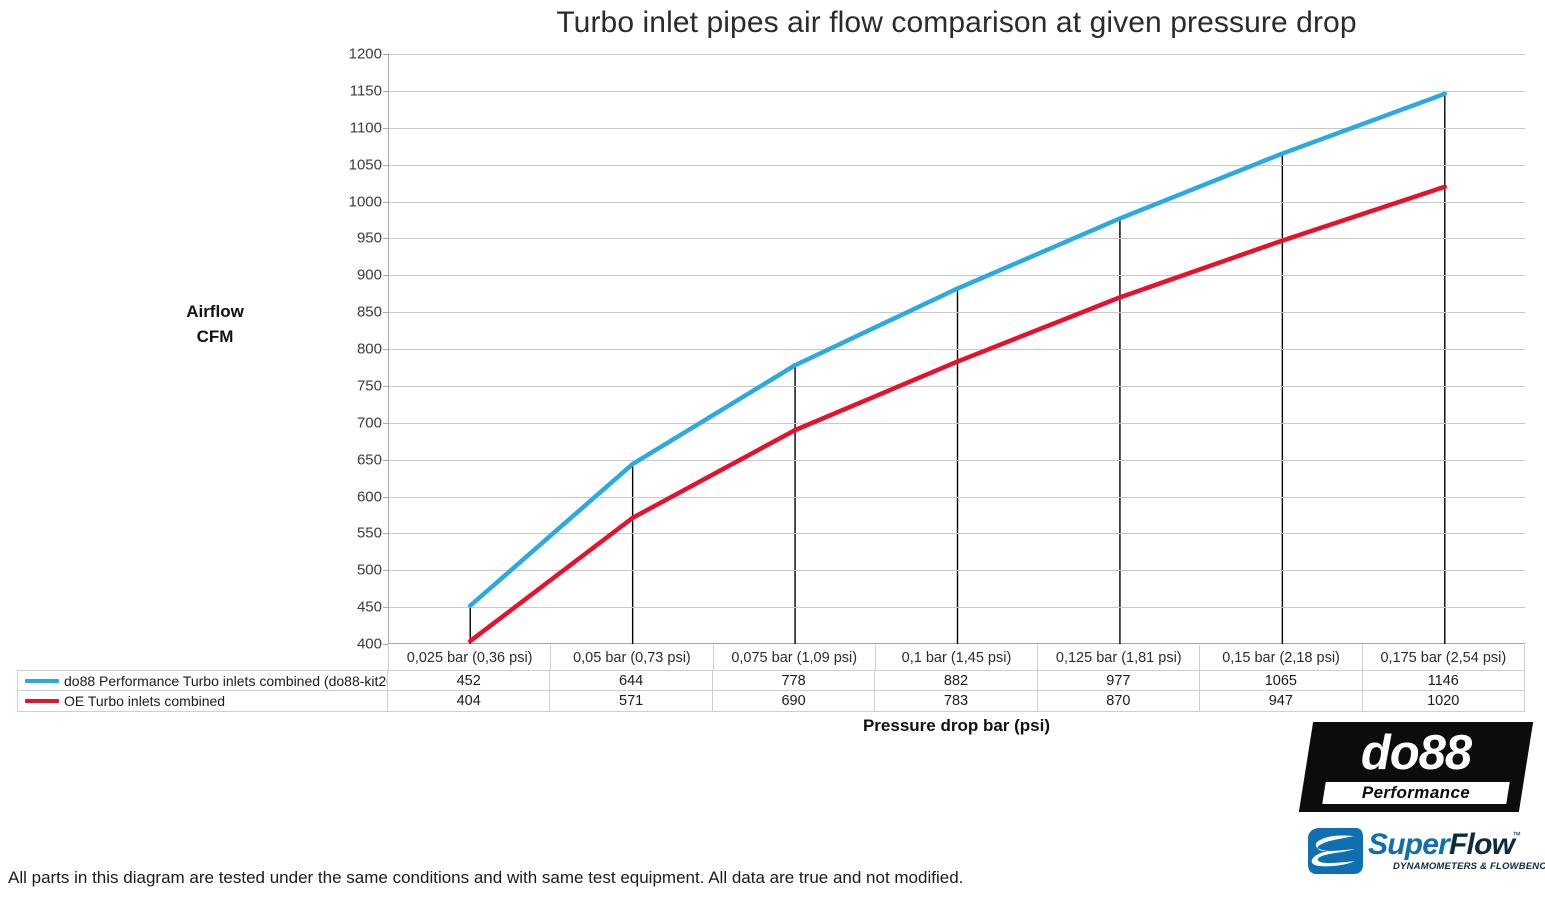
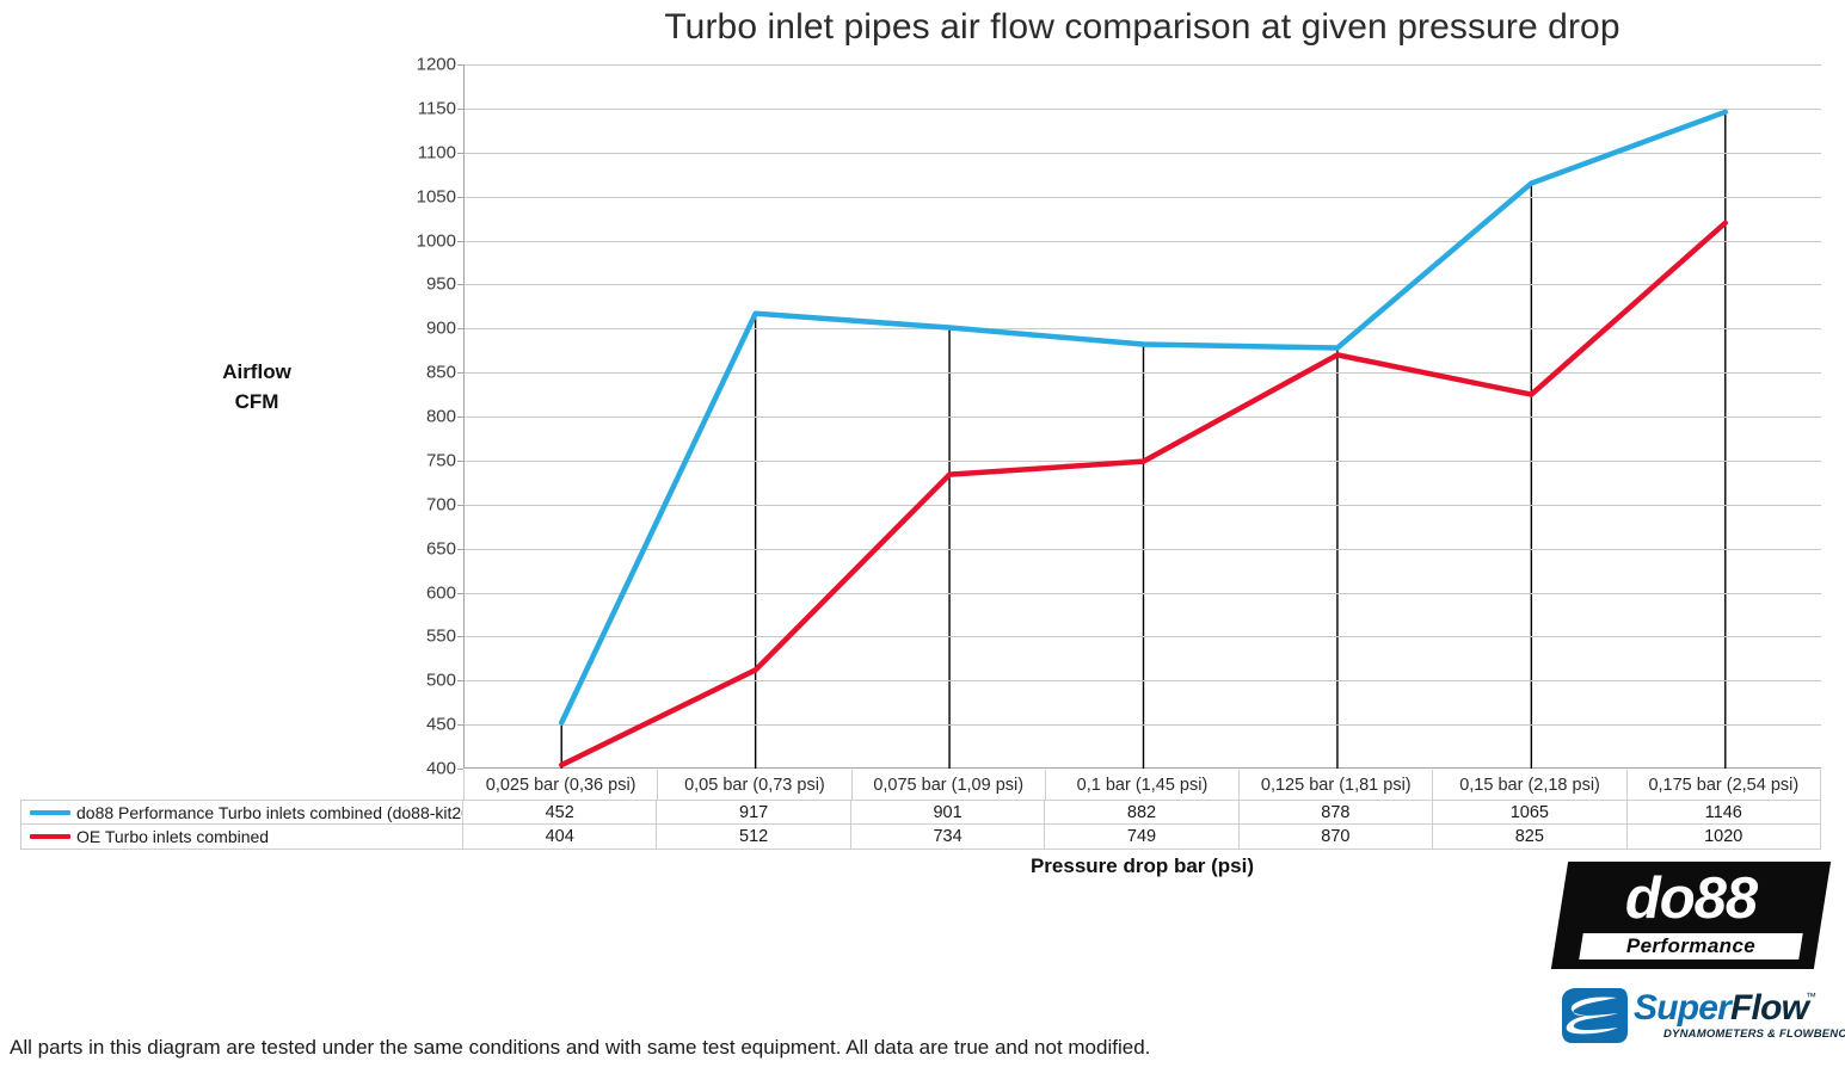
do88 Performance Turbo inlets combined (do88-kit205)/0,05 bar (0,73 psi): 644 -> 917
OE Turbo inlets combined/0,05 bar (0,73 psi): 571 -> 512
do88 Performance Turbo inlets combined (do88-kit205)/0,075 bar (1,09 psi): 778 -> 901
OE Turbo inlets combined/0,075 bar (1,09 psi): 690 -> 734
OE Turbo inlets combined/0,1 bar (1,45 psi): 783 -> 749
do88 Performance Turbo inlets combined (do88-kit205)/0,125 bar (1,81 psi): 977 -> 878
OE Turbo inlets combined/0,15 bar (2,18 psi): 947 -> 825
